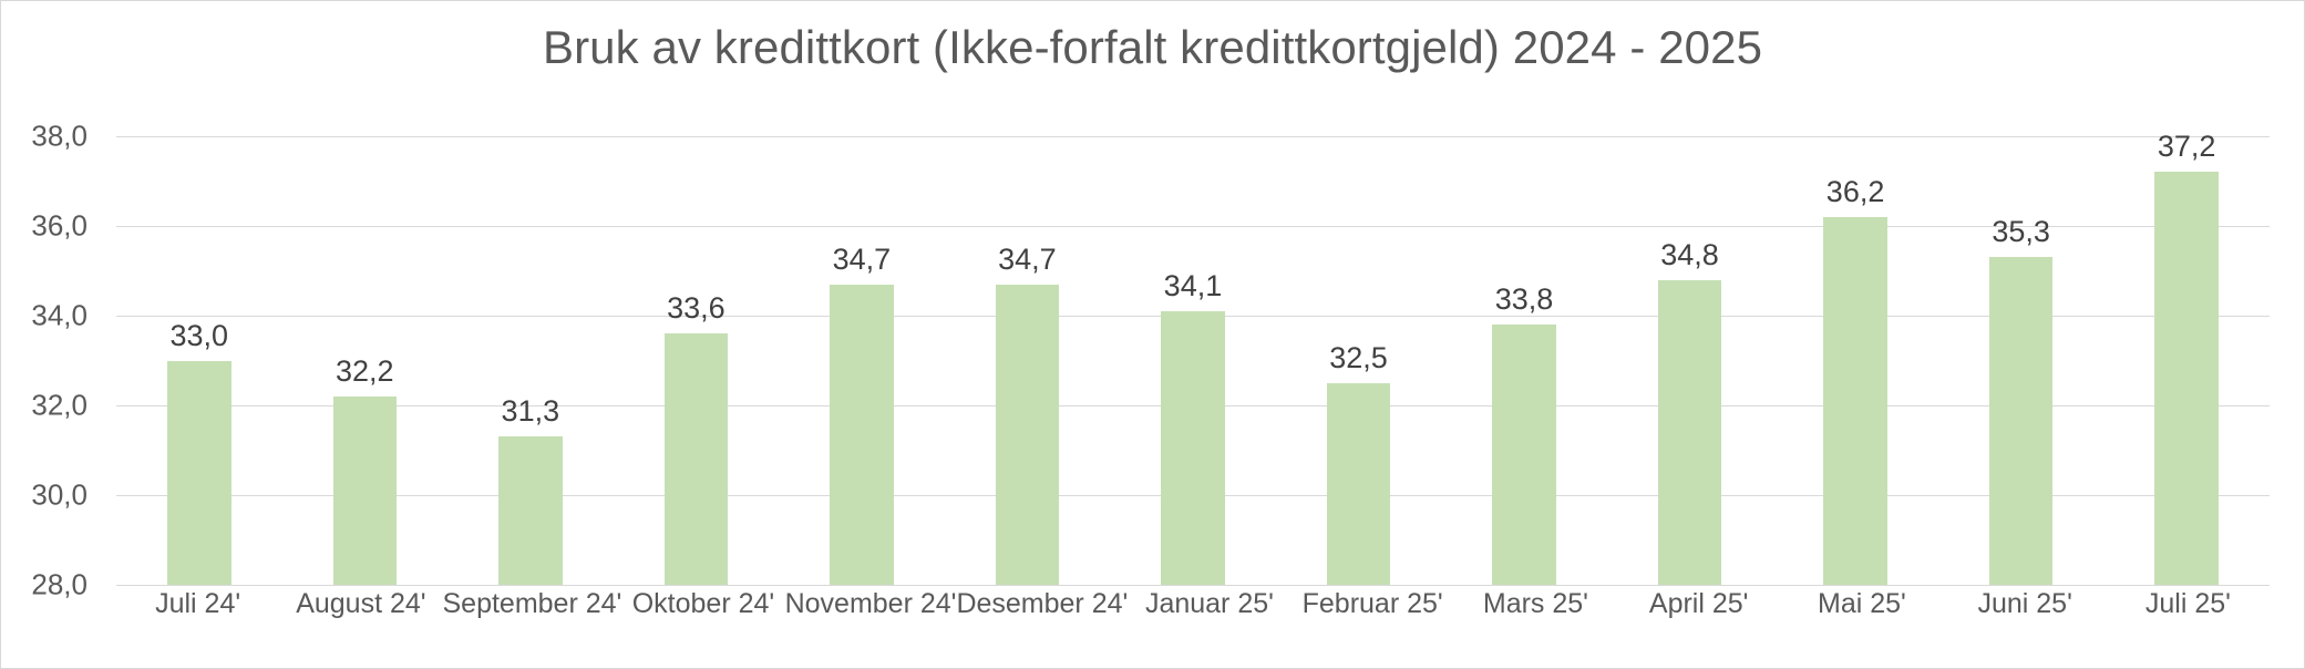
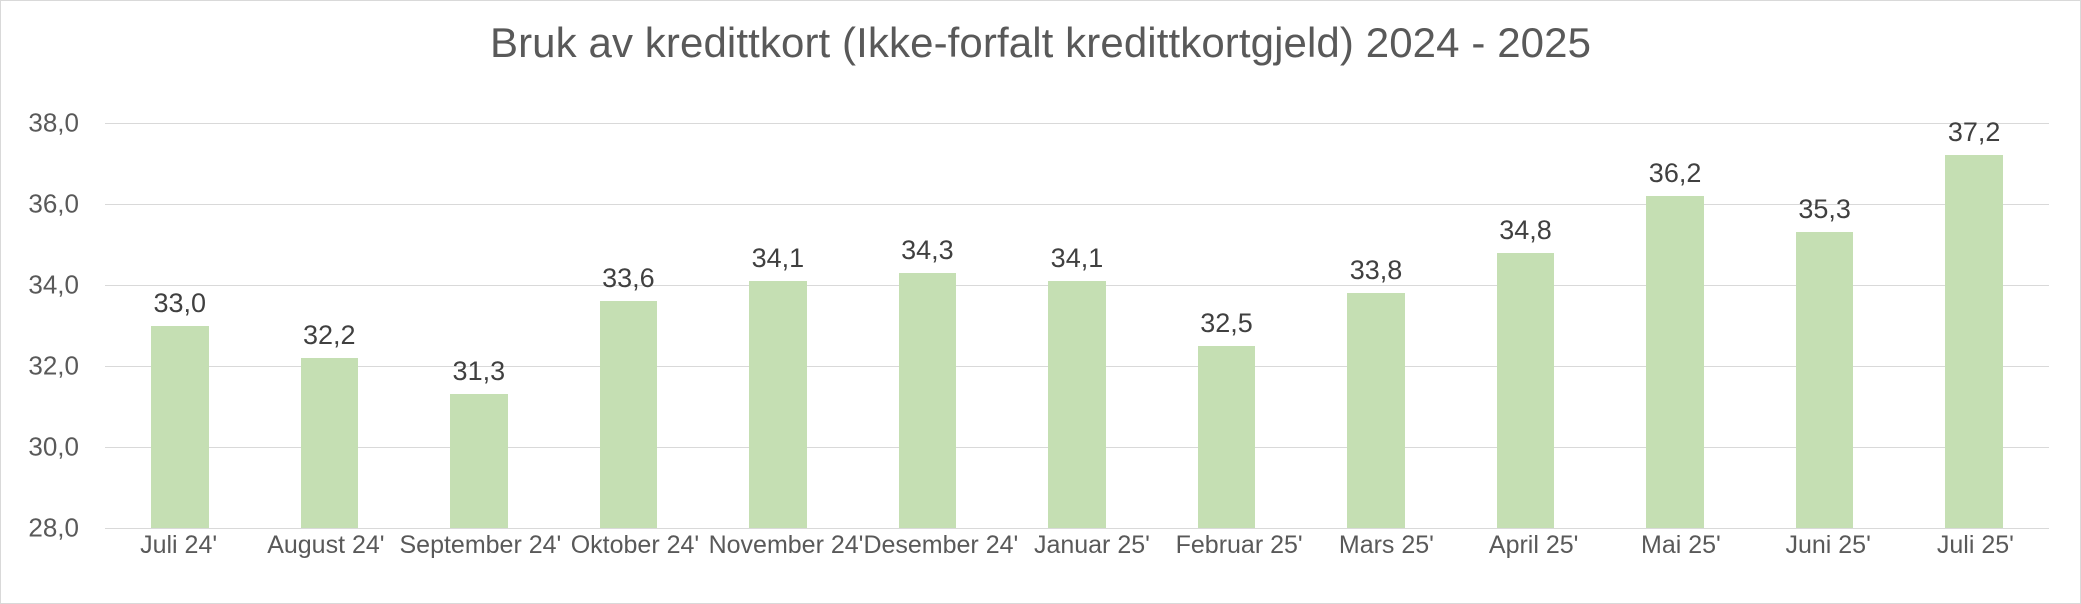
November 24': 34,7 -> 34,1
Desember 24': 34,7 -> 34,3
